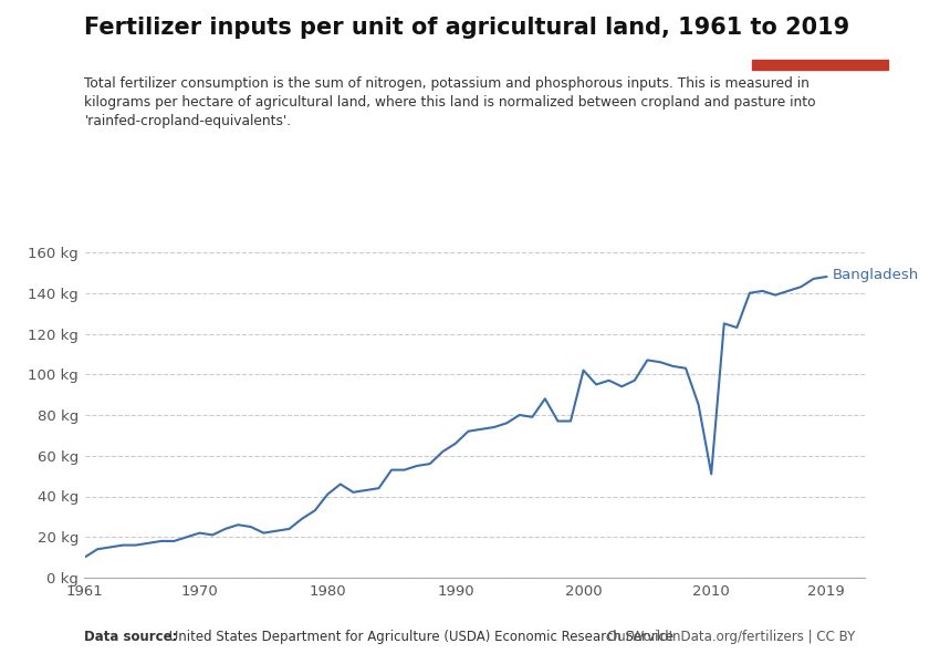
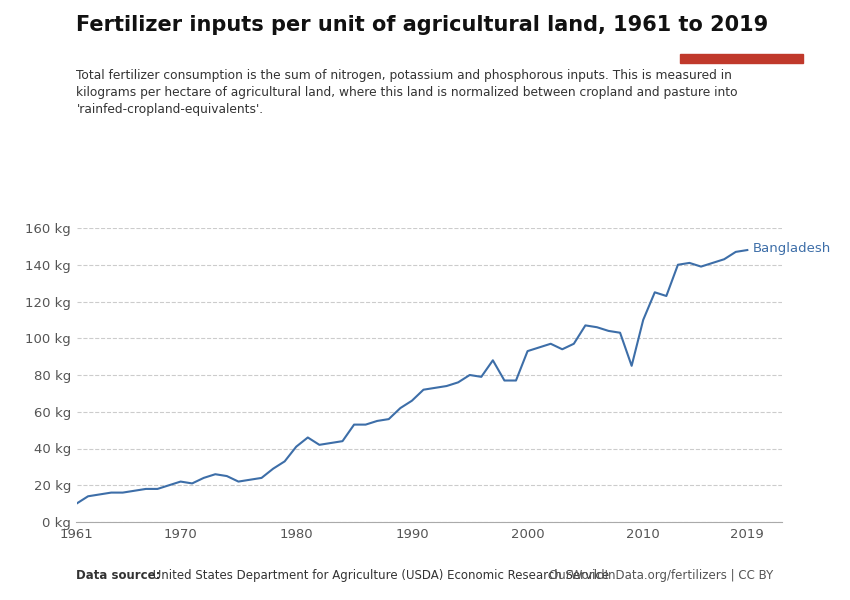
2000: 102 kg -> 93 kg
2010: 51 kg -> 110 kg
